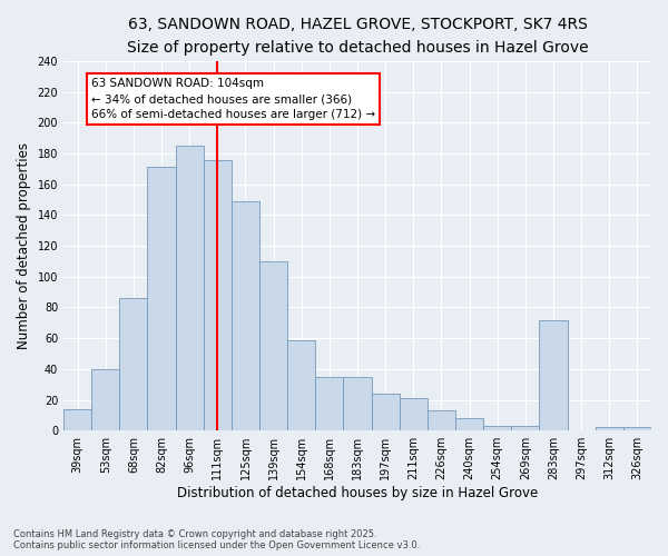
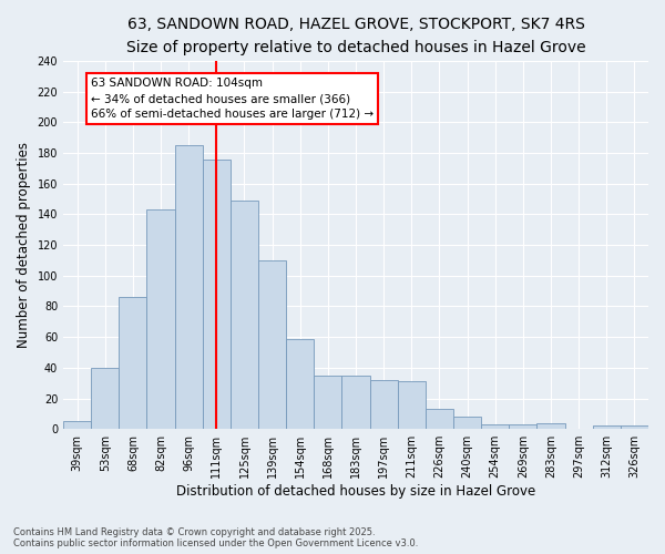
39sqm: 14 -> 5
82sqm: 171 -> 143
197sqm: 24 -> 32
211sqm: 21 -> 31
283sqm: 72 -> 4
